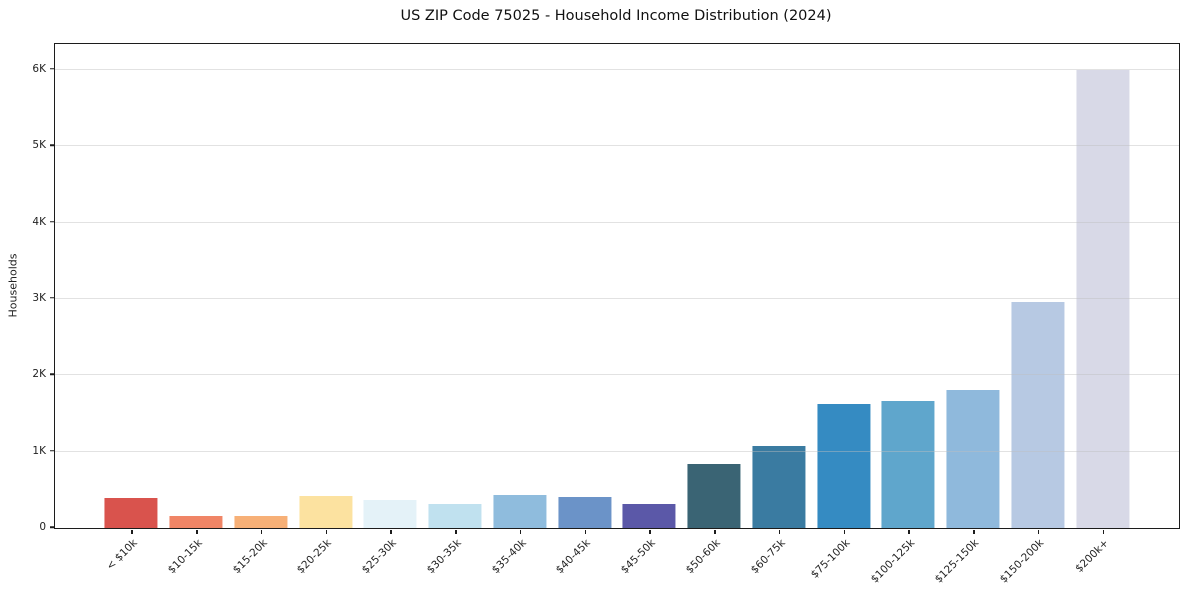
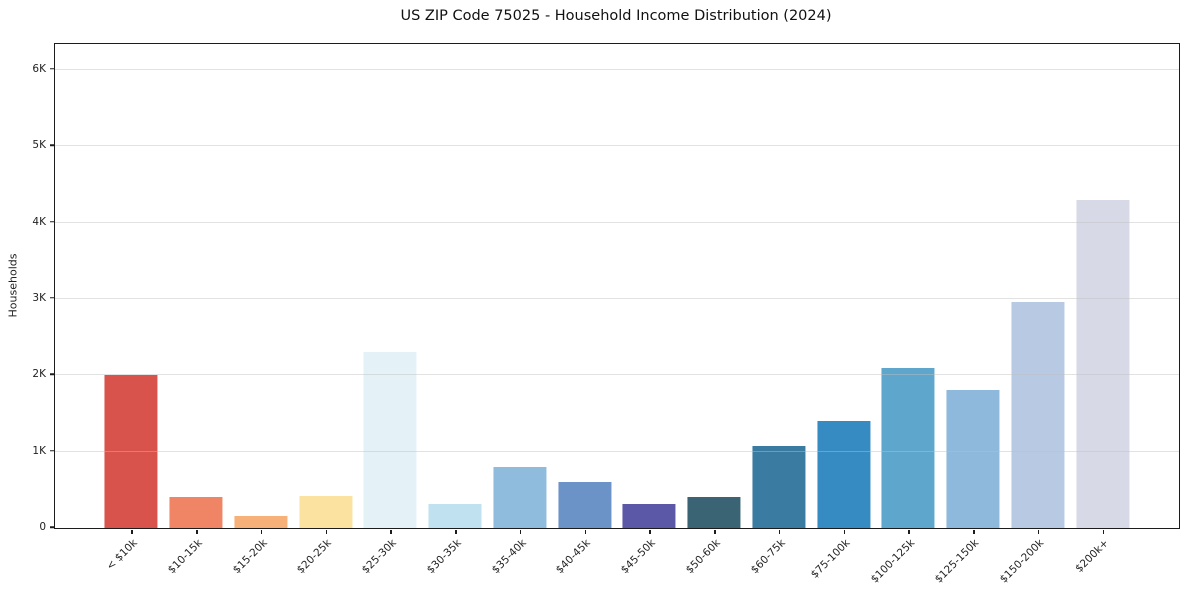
< $10k: 0.4K -> 2.0K
$10-15k: 0.2K -> 0.4K
$25-30k: 0.4K -> 2.3K
$35-40k: 0.4K -> 0.8K
$40-45k: 0.4K -> 0.6K
$50-60k: 0.8K -> 0.4K
$75-100k: 1.6K -> 1.4K
$100-125k: 1.7K -> 2.1K
$200k+: 6.0K -> 4.3K
